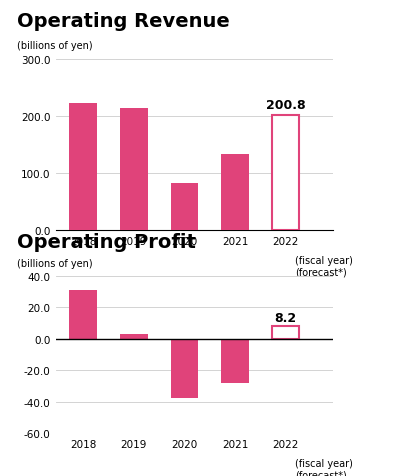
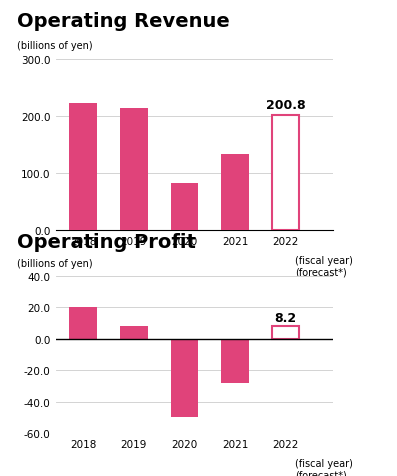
2018: 31 -> 20
2019: 3 -> 8
2020: -38 -> -50
